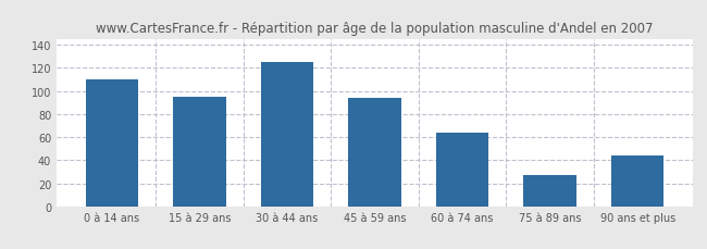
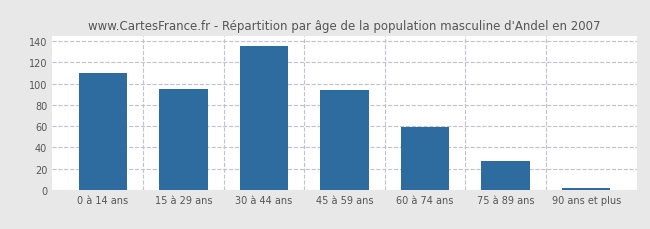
30 à 44 ans: 125 -> 135
60 à 74 ans: 64 -> 59
90 ans et plus: 44 -> 2
